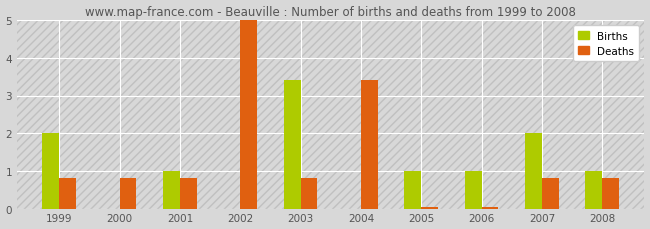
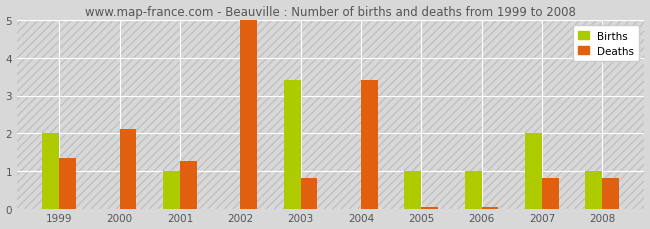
Deaths/1999: 0.80 -> 1.35
Deaths/2000: 0.80 -> 2.10
Deaths/2001: 0.80 -> 1.25
